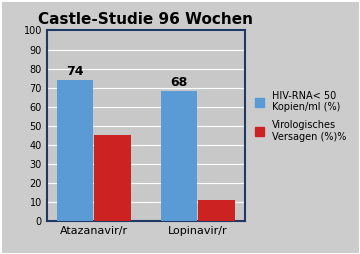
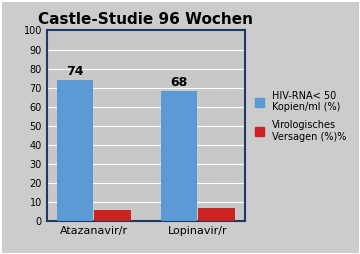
Virologisches Versagen (%)%/Atazanavir/r: 45 -> 6
Virologisches Versagen (%)%/Lopinavir/r: 11 -> 7
